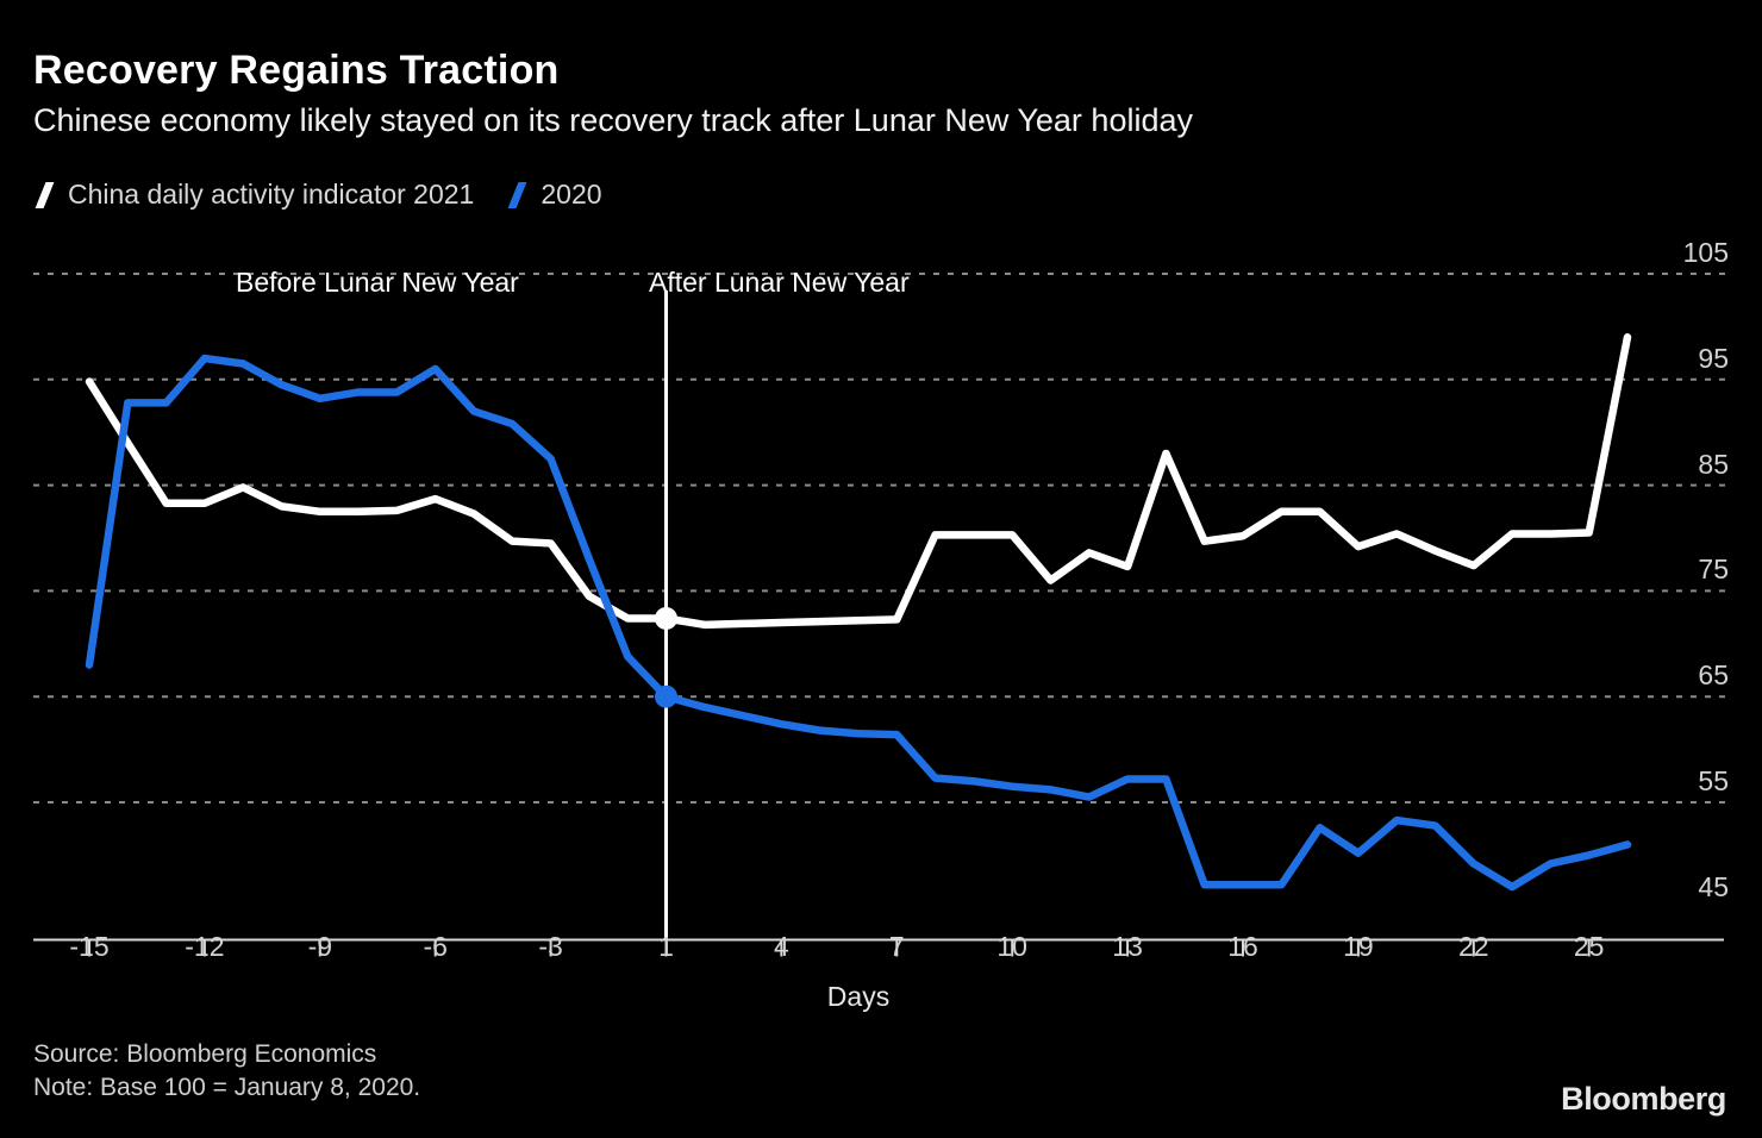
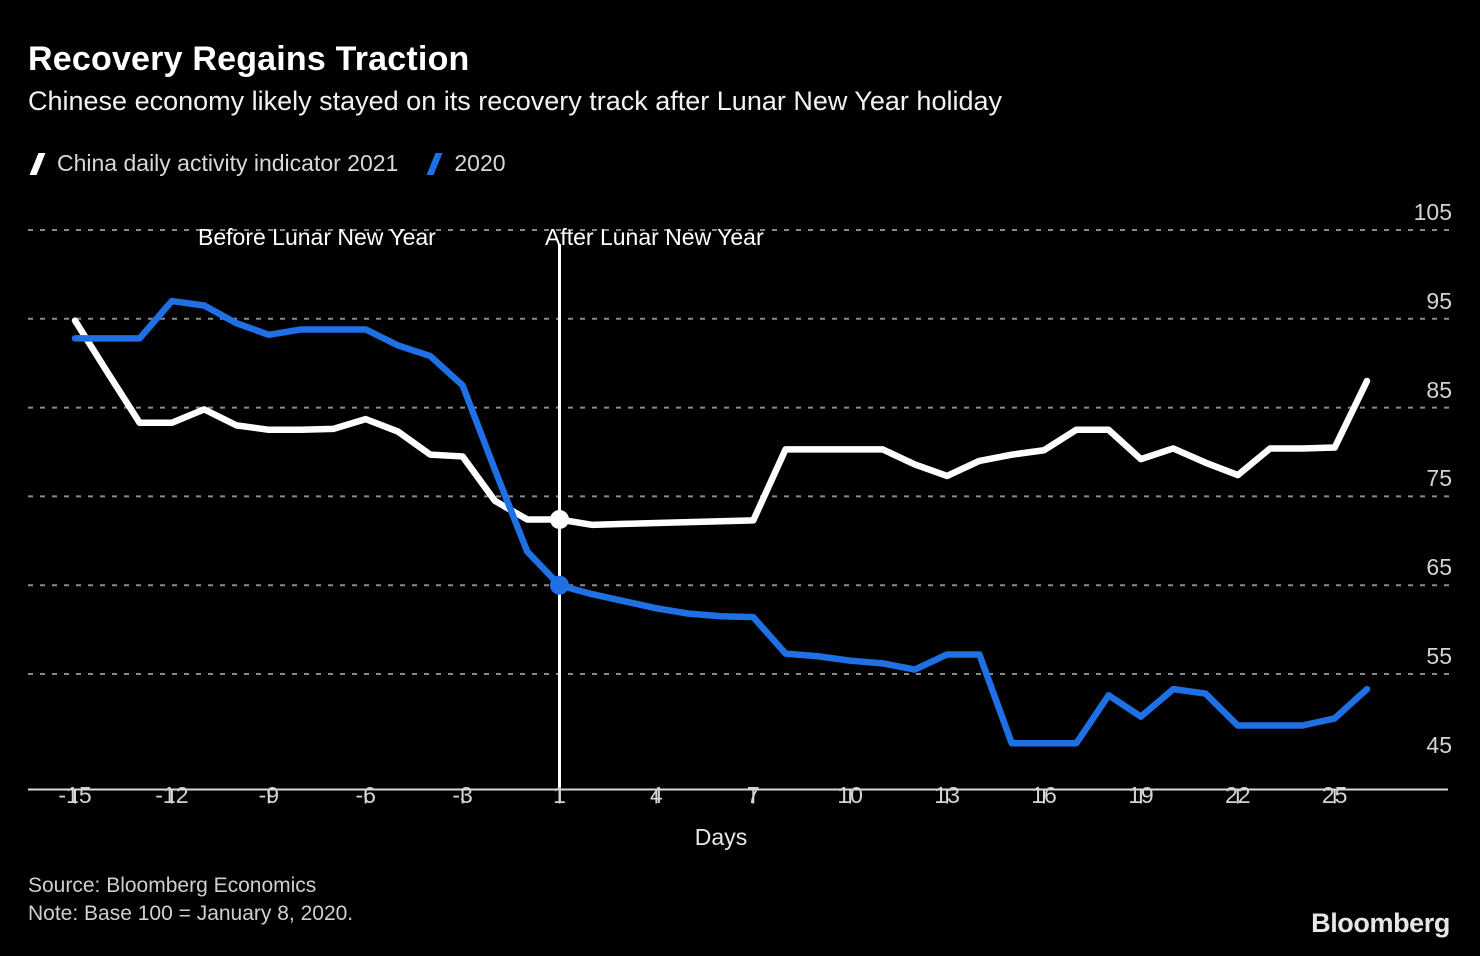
2020/-15: 68 -> 93
2020/-6: 96 -> 94
China daily activity indicator 2021/10: 76 -> 80
China daily activity indicator 2021/13: 88 -> 79
2020/22: 47 -> 49
China daily activity indicator 2021/25: 99 -> 88
2020/25: 51 -> 53
